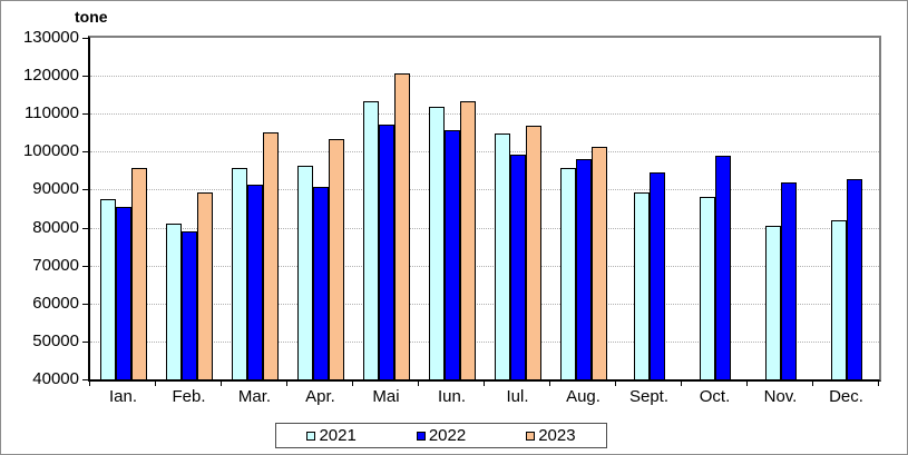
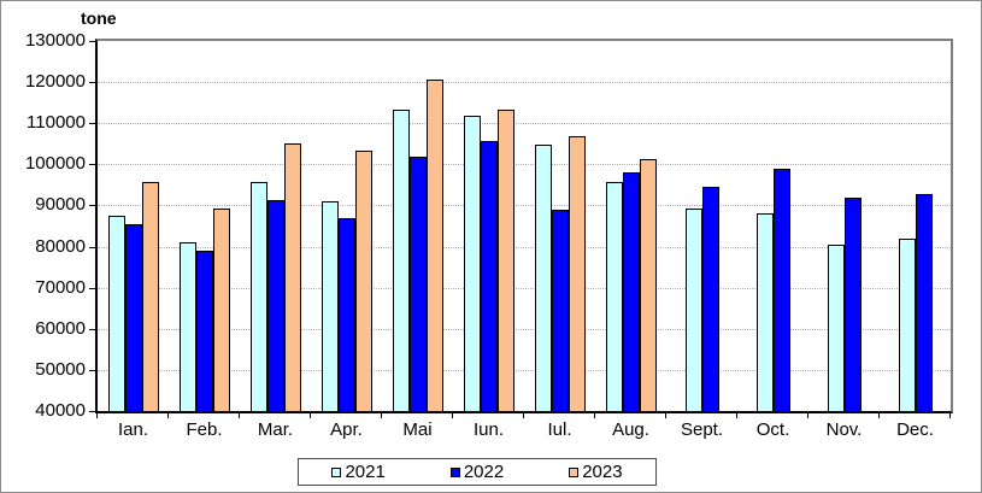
2021/Apr.: 96000 -> 91000
2022/Apr.: 91000 -> 87000
2022/Mai: 107000 -> 102000
2022/Iul.: 99000 -> 89000
